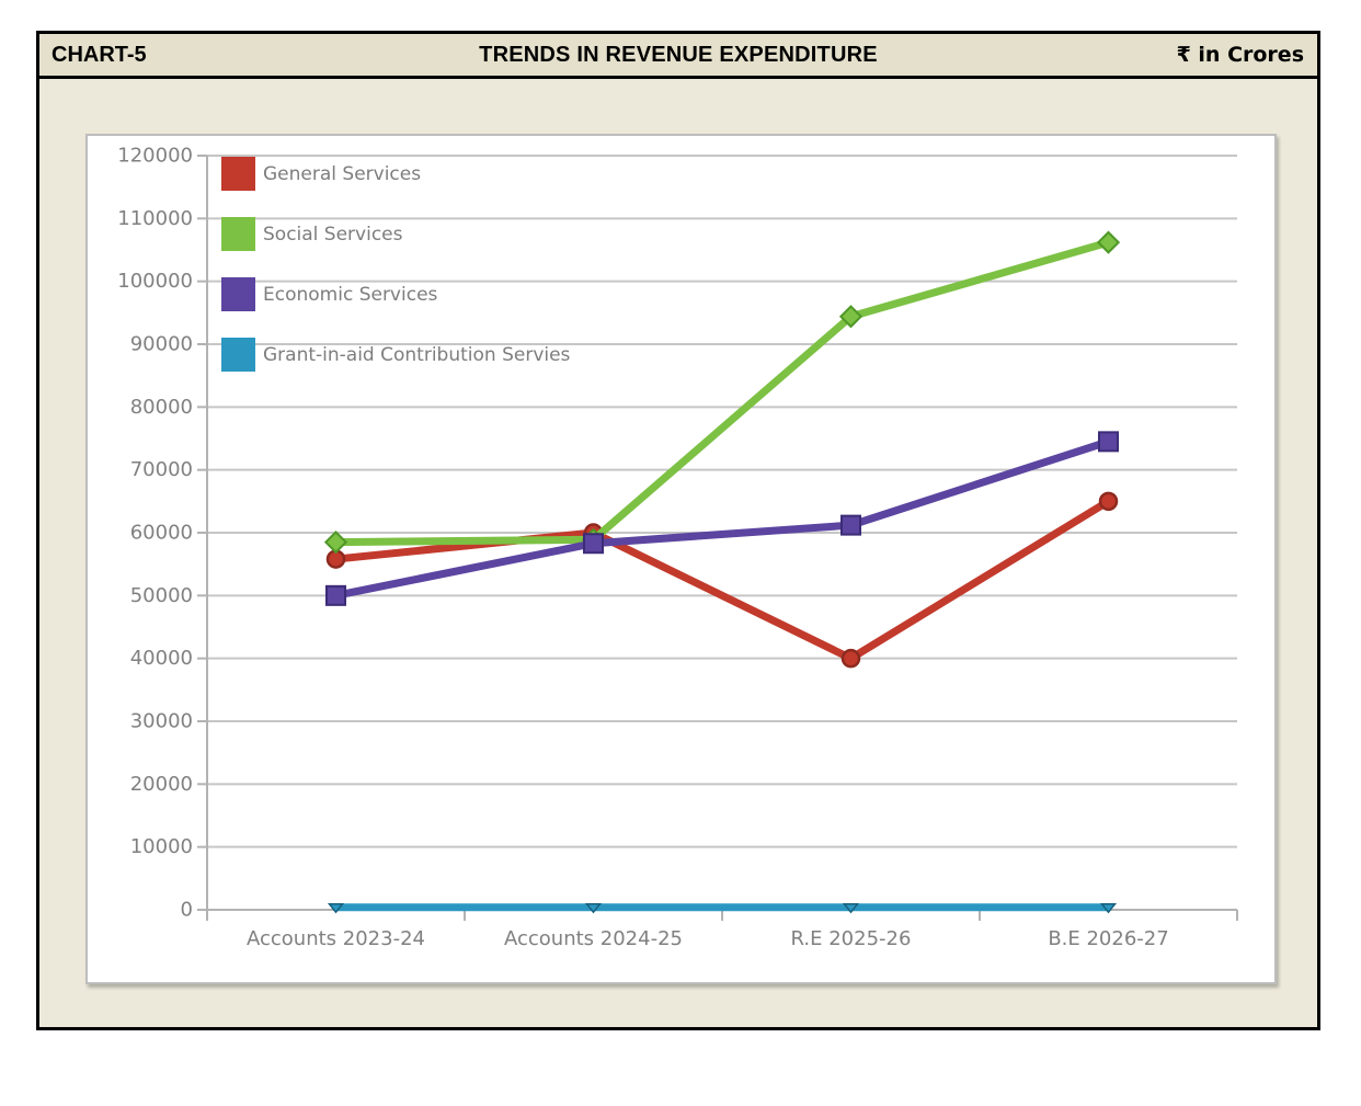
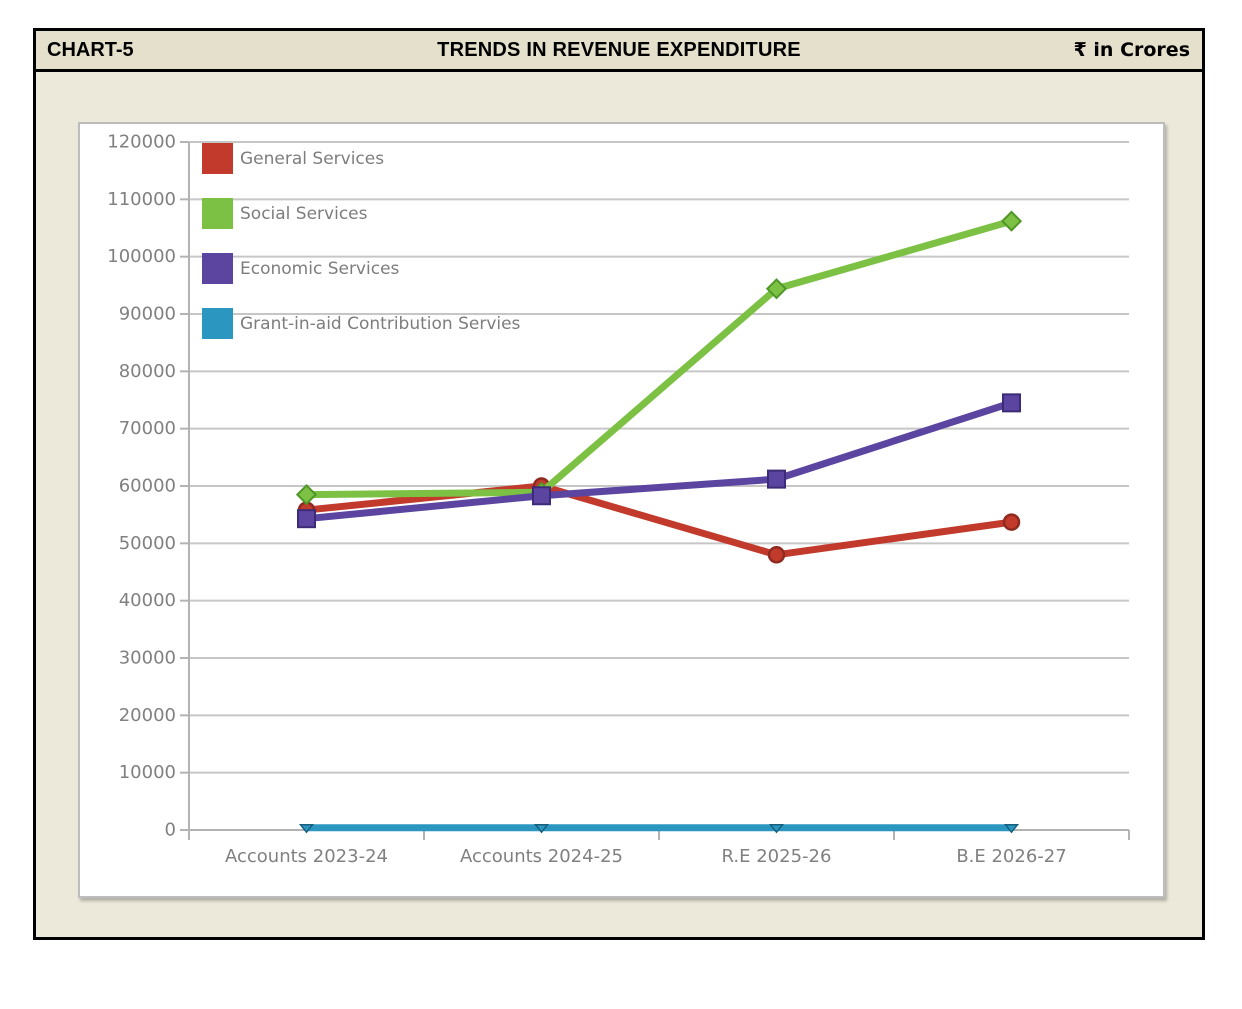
Economic Services/Accounts 2023-24: 50000 -> 54000
General Services/R.E 2025-26: 40000 -> 48000
General Services/B.E 2026-27: 65000 -> 54000
